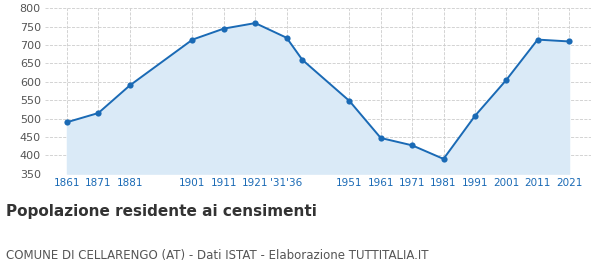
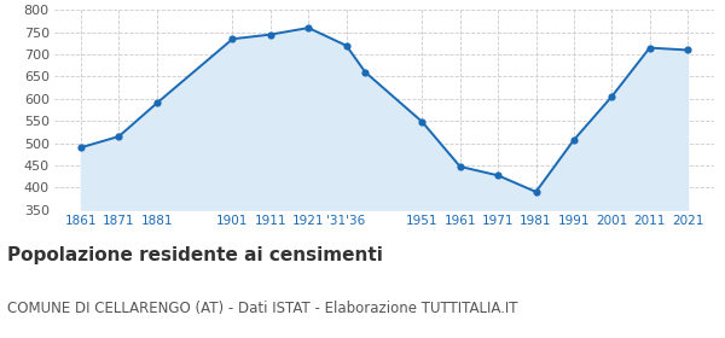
1901: 715 -> 735
